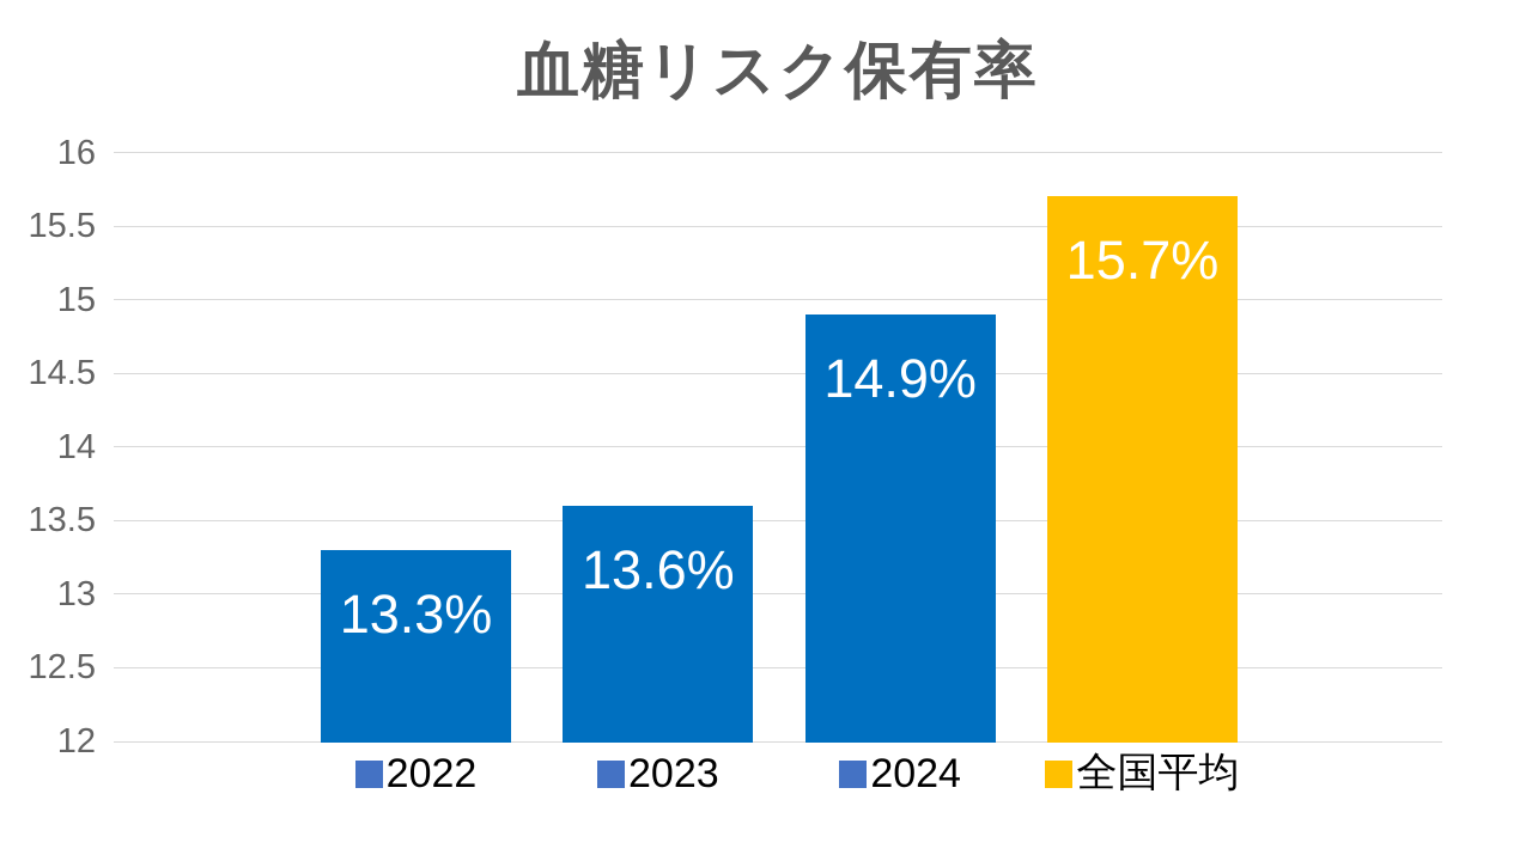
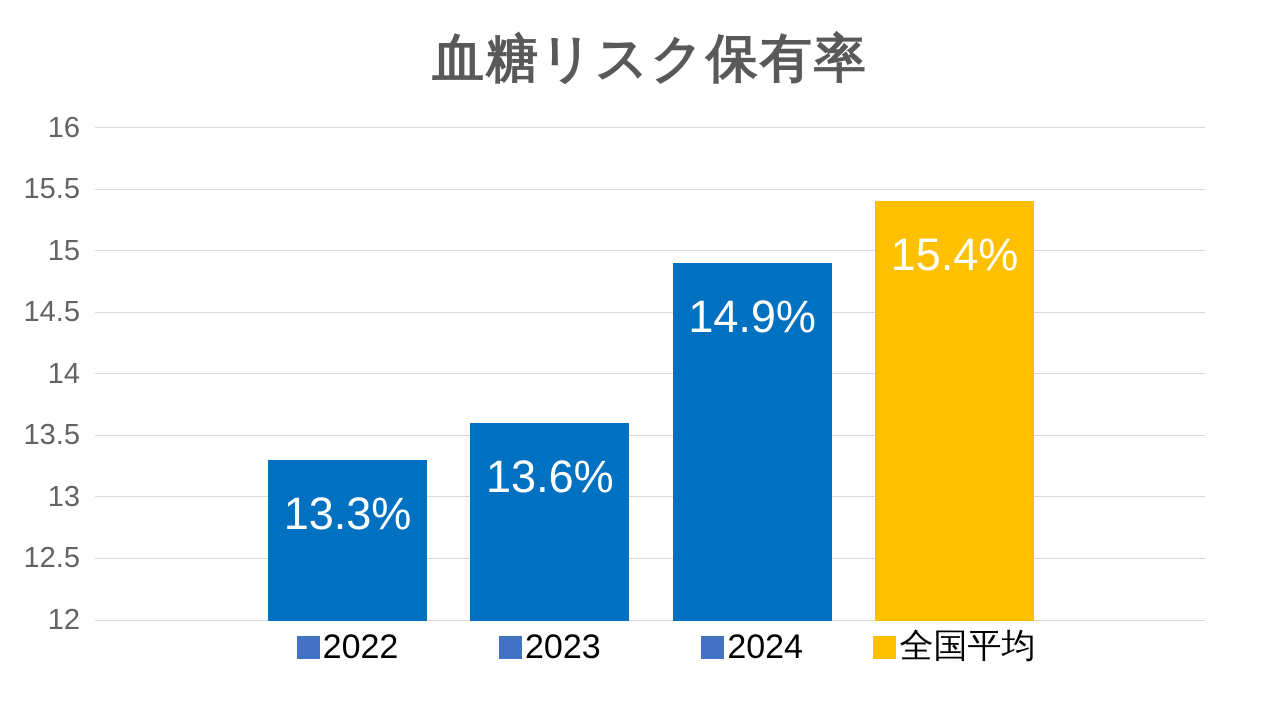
全国平均: 15.7% -> 15.4%
